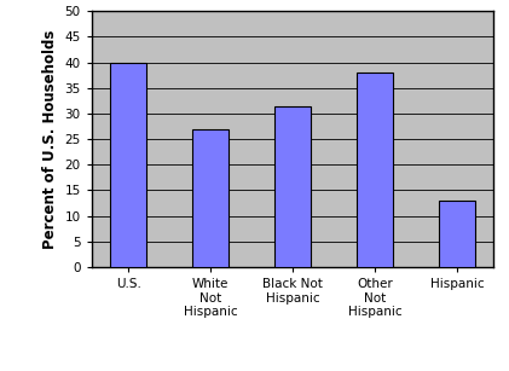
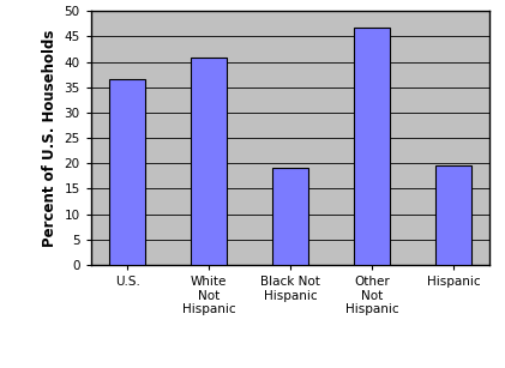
U.S.: 40.0 -> 36.6
White Not Hispanic: 27.0 -> 40.8
Black Not Hispanic: 31.5 -> 19.2
Other Not Hispanic: 38.0 -> 46.8
Hispanic: 13.0 -> 19.6
